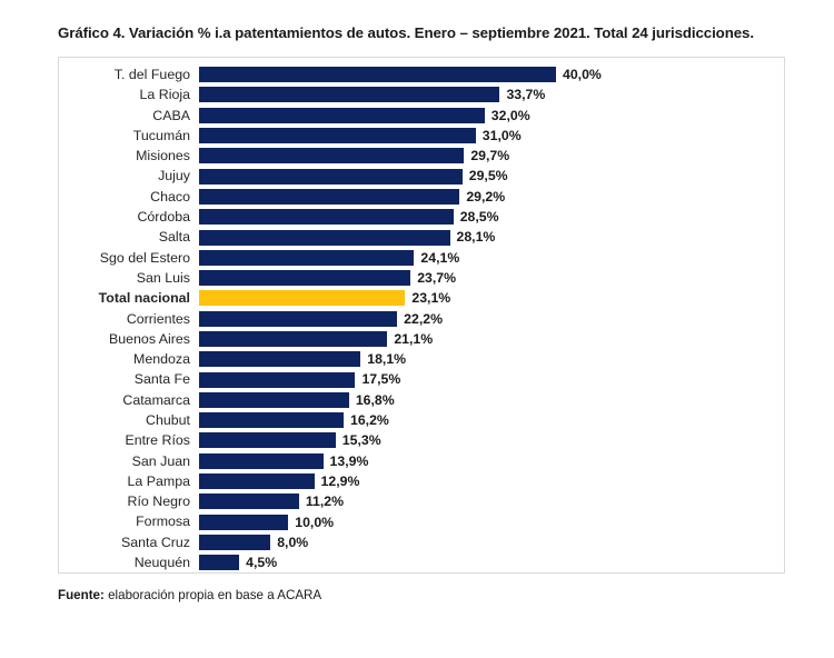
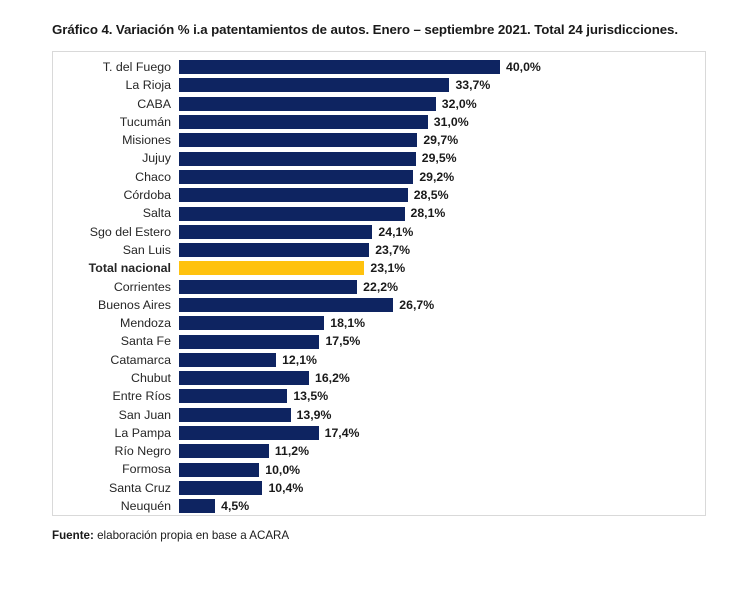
Buenos Aires: 21,1% -> 26,7%
Catamarca: 16,8% -> 12,1%
Entre Ríos: 15,3% -> 13,5%
La Pampa: 12,9% -> 17,4%
Santa Cruz: 8,0% -> 10,4%
